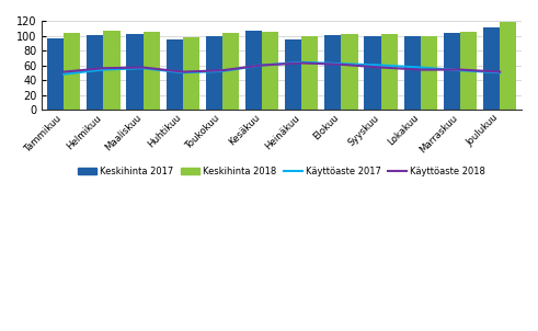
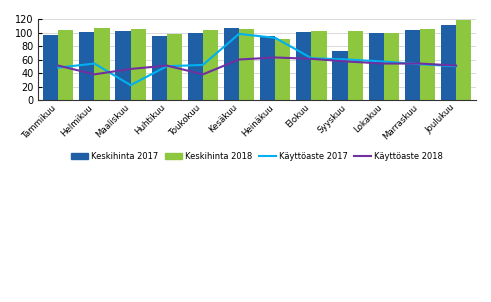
Käyttöaste 2018/Helmikuu: 56 -> 38
Käyttöaste 2017/Maaliskuu: 56 -> 22
Käyttöaste 2018/Maaliskuu: 57 -> 46
Käyttöaste 2018/Toukokuu: 53 -> 38
Käyttöaste 2017/Kesäkuu: 60 -> 98
Käyttöaste 2017/Heinäkuu: 64 -> 92
Keskihinta 2018/Heinäkuu: 100 -> 90
Keskihinta 2017/Syyskuu: 100 -> 72
